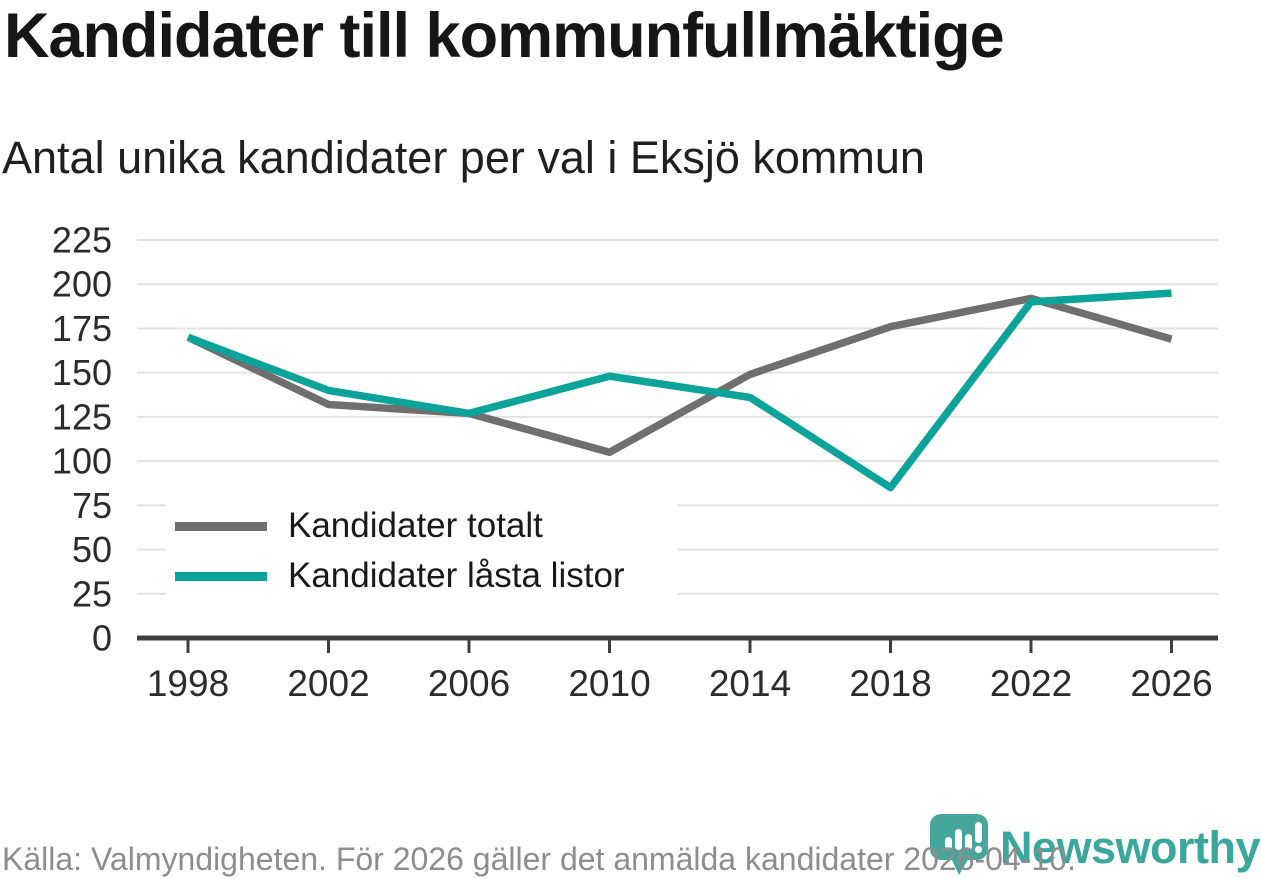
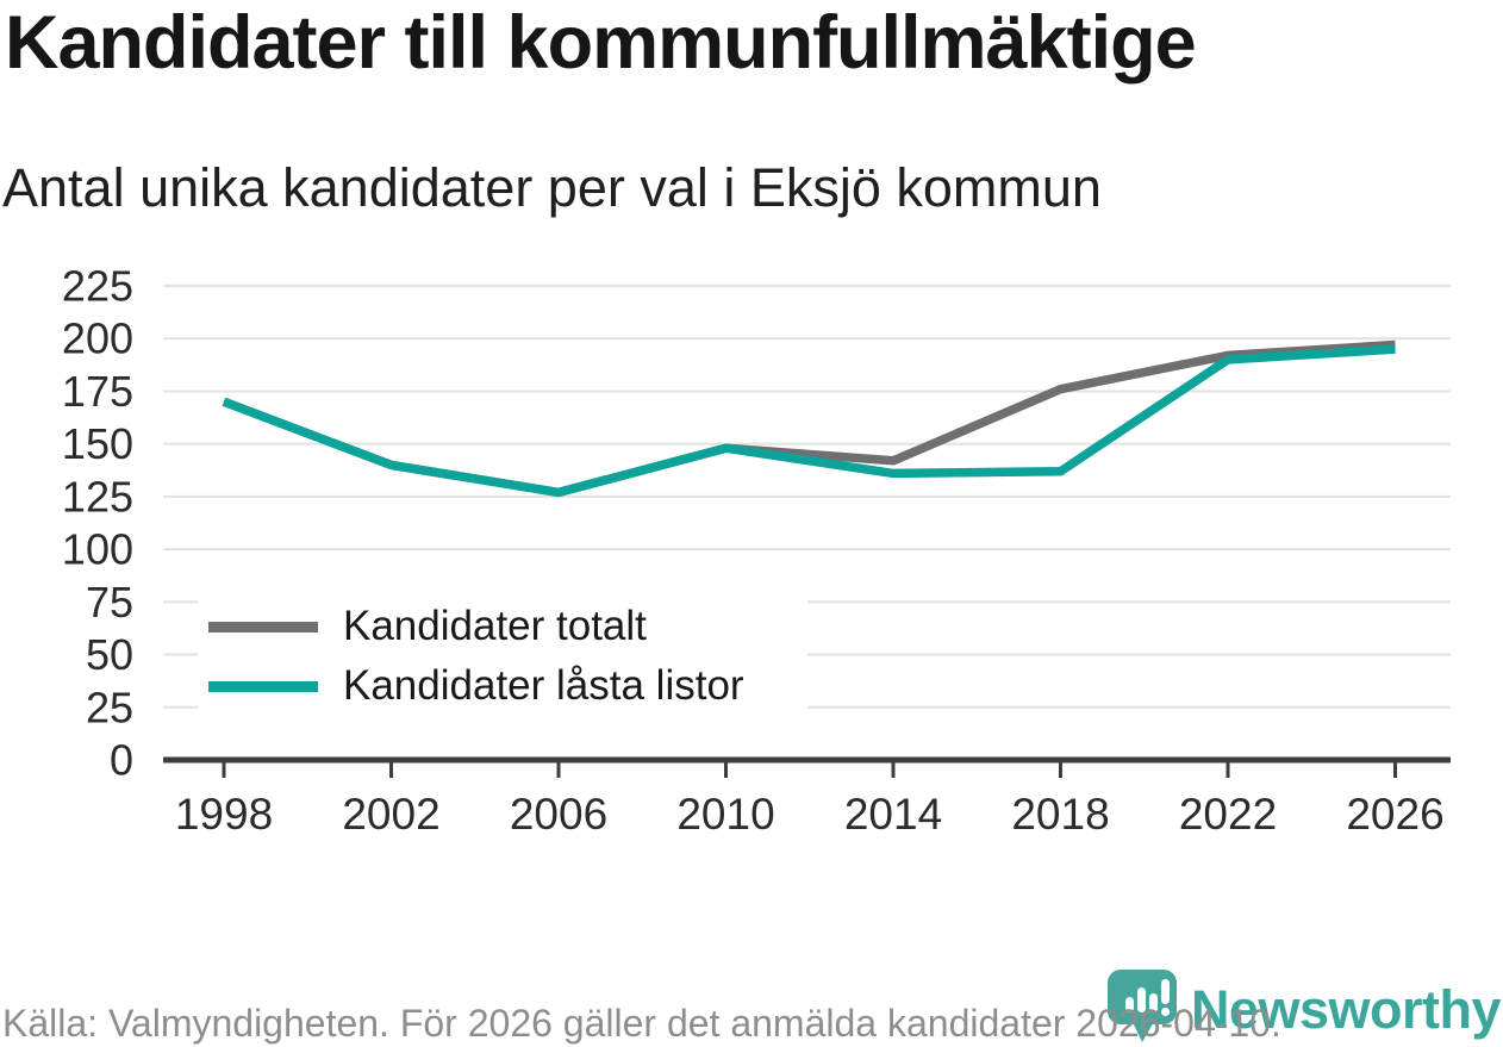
Kandidater totalt/2002: 132 -> 140
Kandidater totalt/2010: 105 -> 148
Kandidater totalt/2014: 149 -> 142
Kandidater låsta listor/2018: 85 -> 137
Kandidater totalt/2026: 169 -> 197
